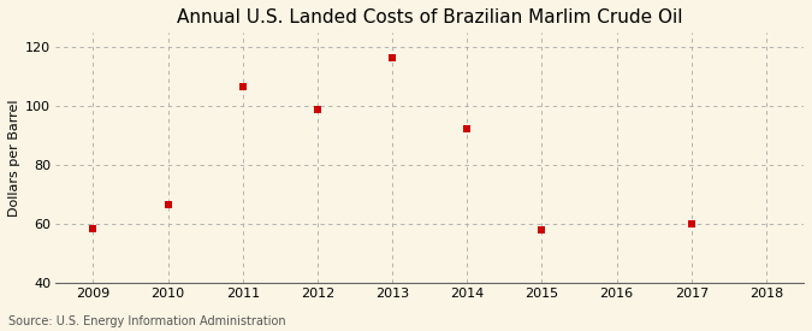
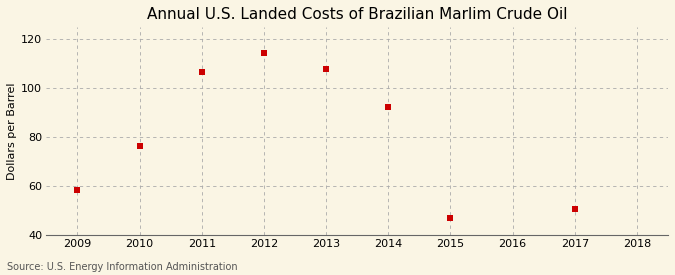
2010: 66.5 -> 76.5
2012: 99.0 -> 114.5
2013: 116.5 -> 108.0
2015: 58.0 -> 47.0
2017: 60.0 -> 50.5
